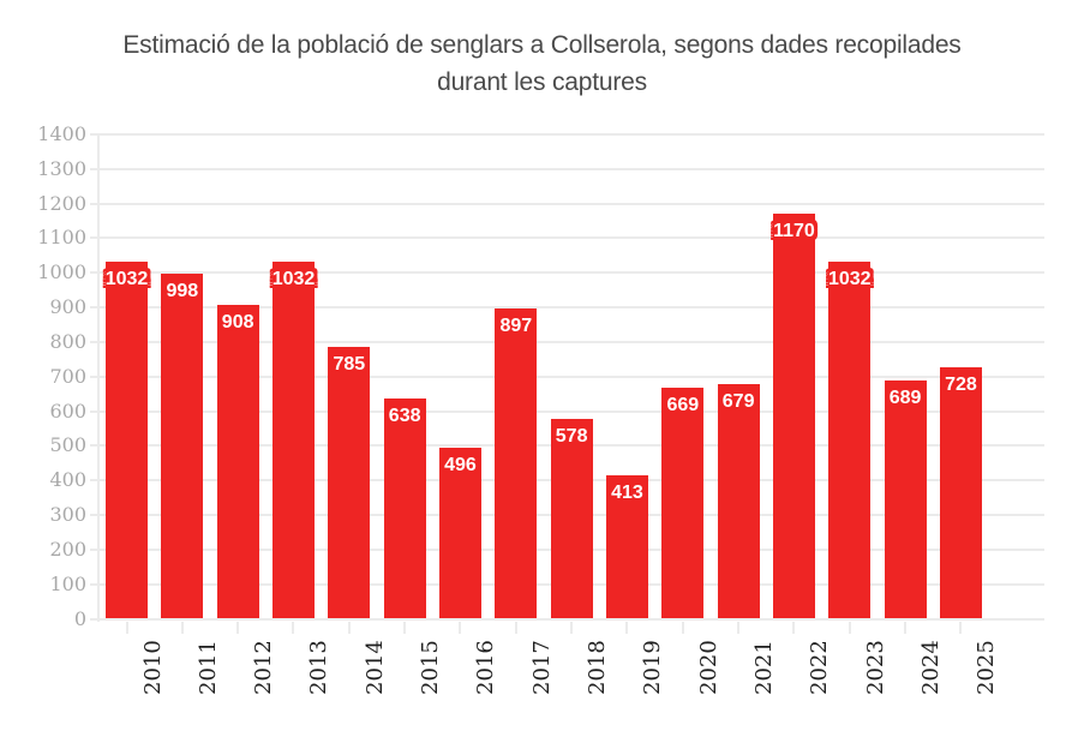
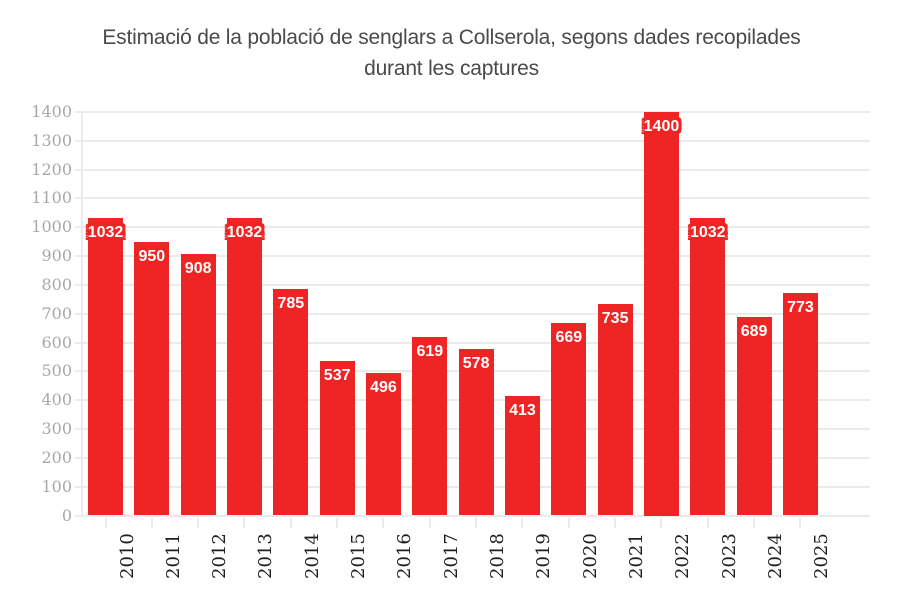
2011: 998 -> 950
2015: 638 -> 537
2017: 897 -> 619
2021: 679 -> 735
2022: 1170 -> 1400
2025: 728 -> 773
